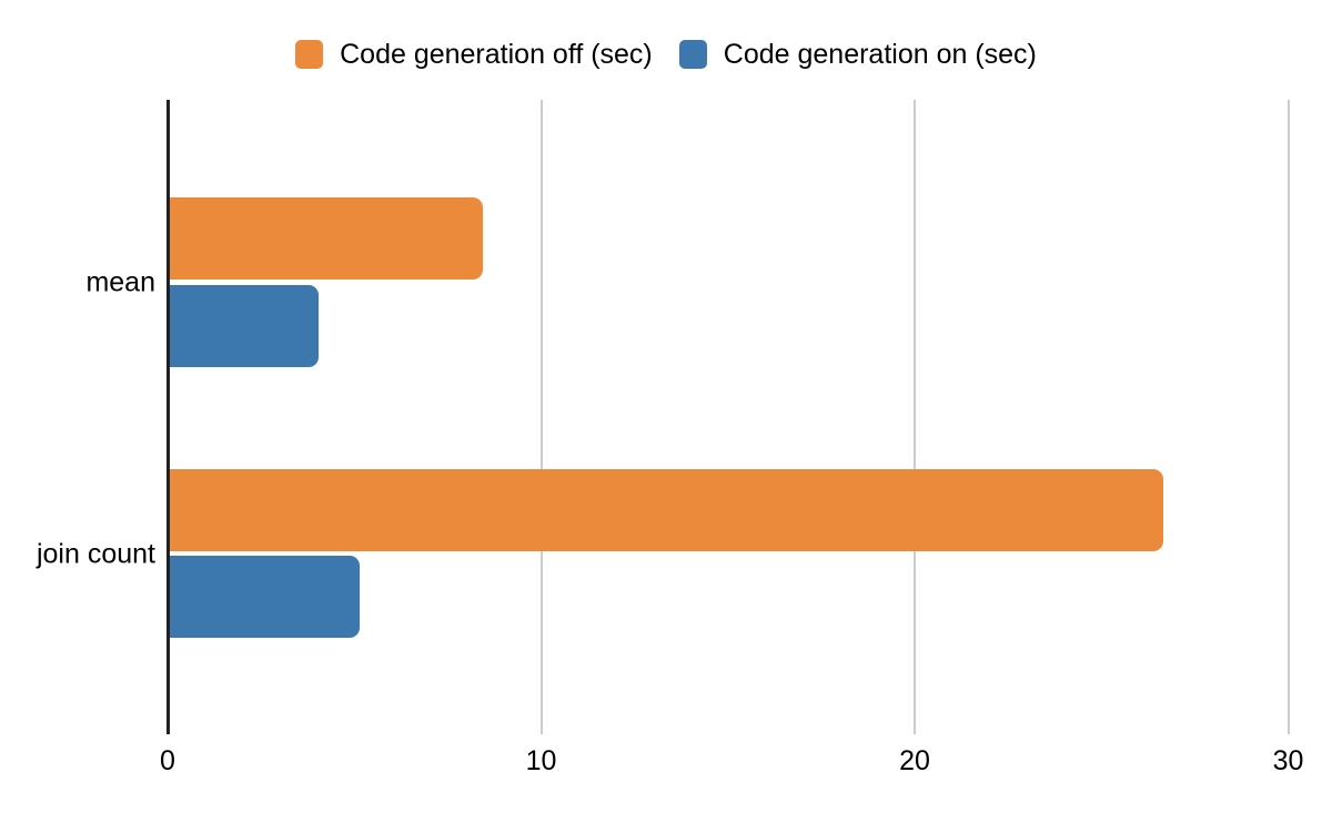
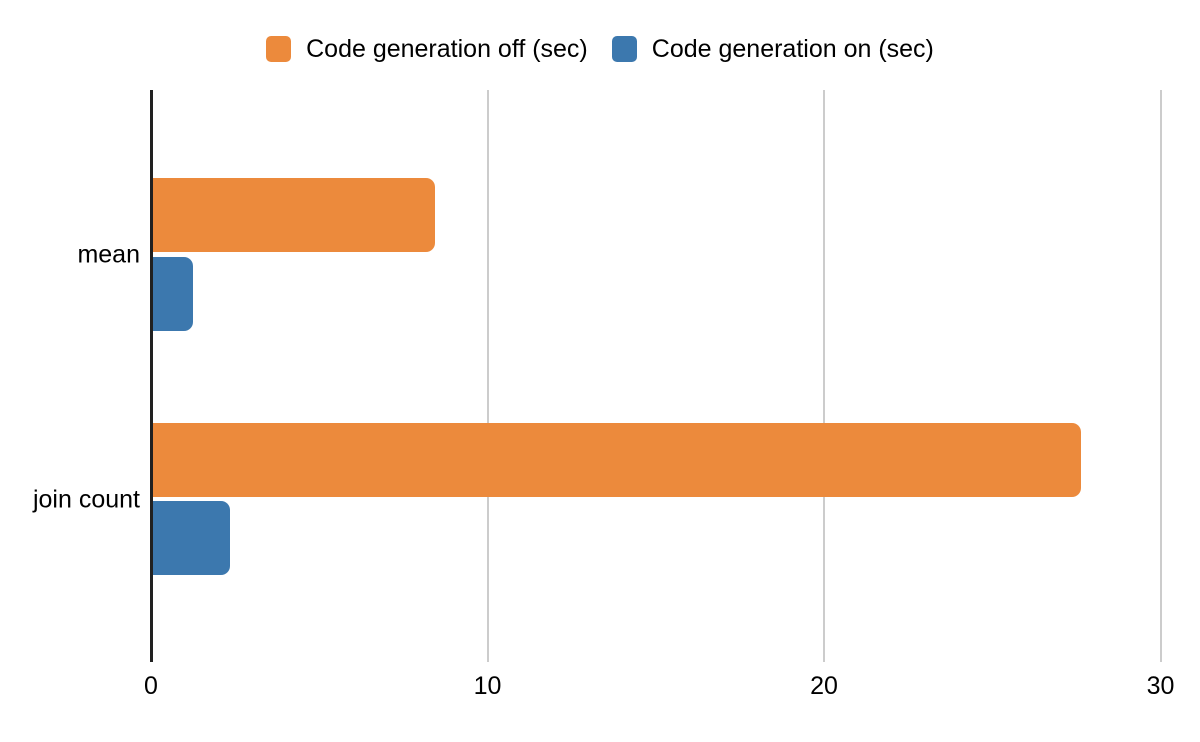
Code generation on (sec)/mean: 4.0 -> 1.2
Code generation off (sec)/join count: 26.6 -> 27.6
Code generation on (sec)/join count: 5.1 -> 2.3
